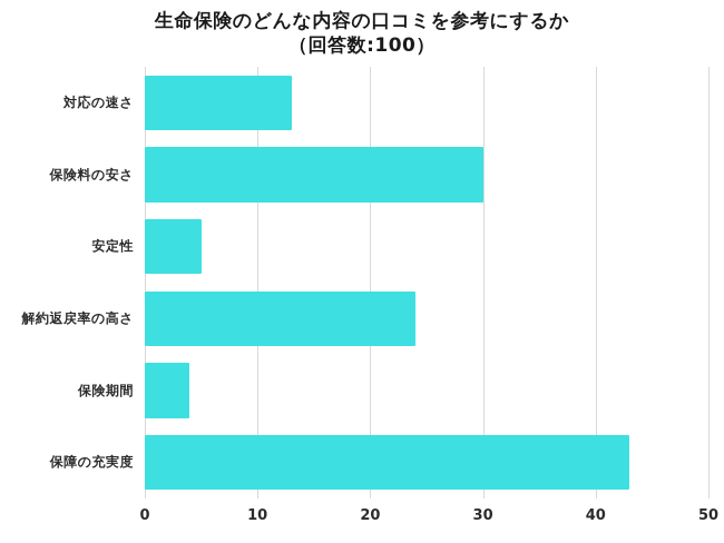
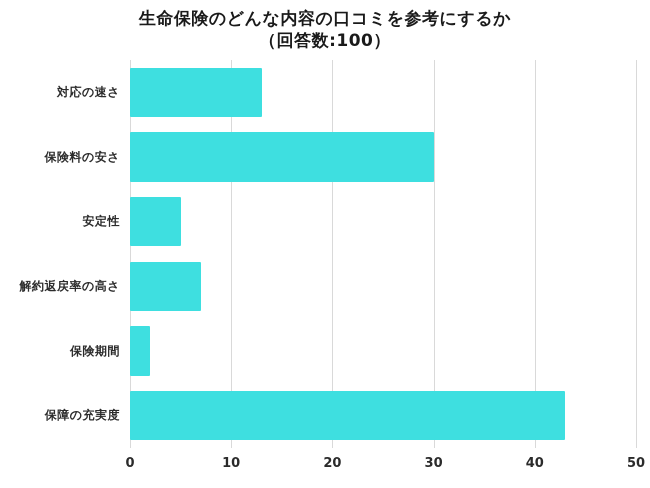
解約返戻率の高さ: 24 -> 7
保険期間: 4 -> 2
